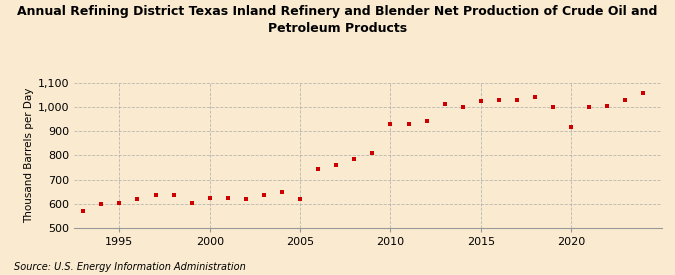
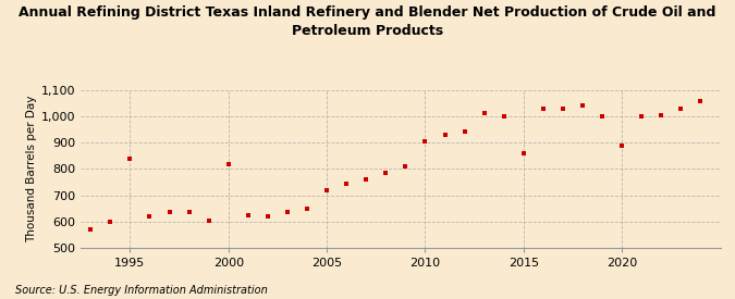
1995: 605 -> 840
2000: 625 -> 820
2005: 620 -> 720
2010: 930 -> 905
2015: 1,025 -> 860
2020: 915 -> 890
